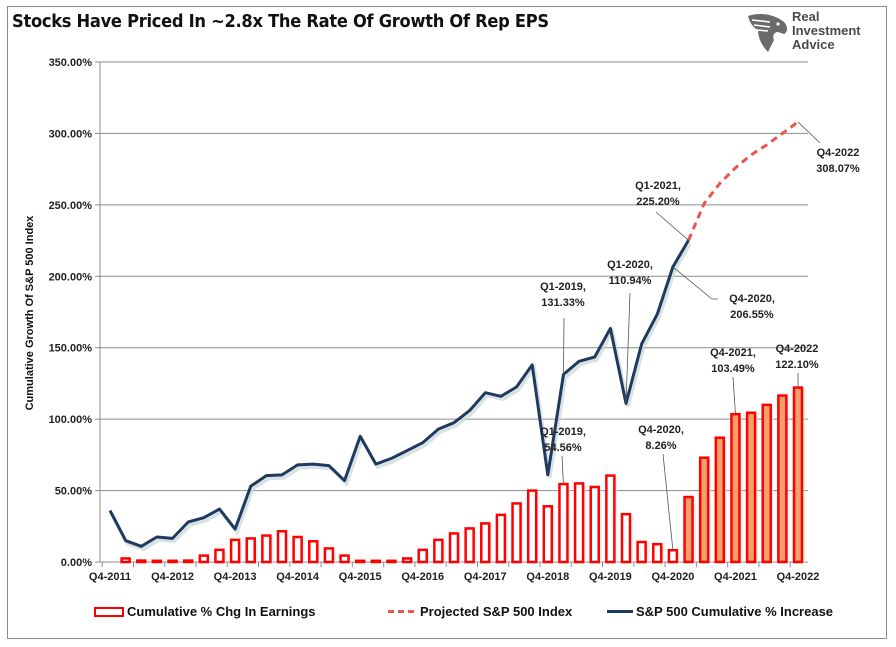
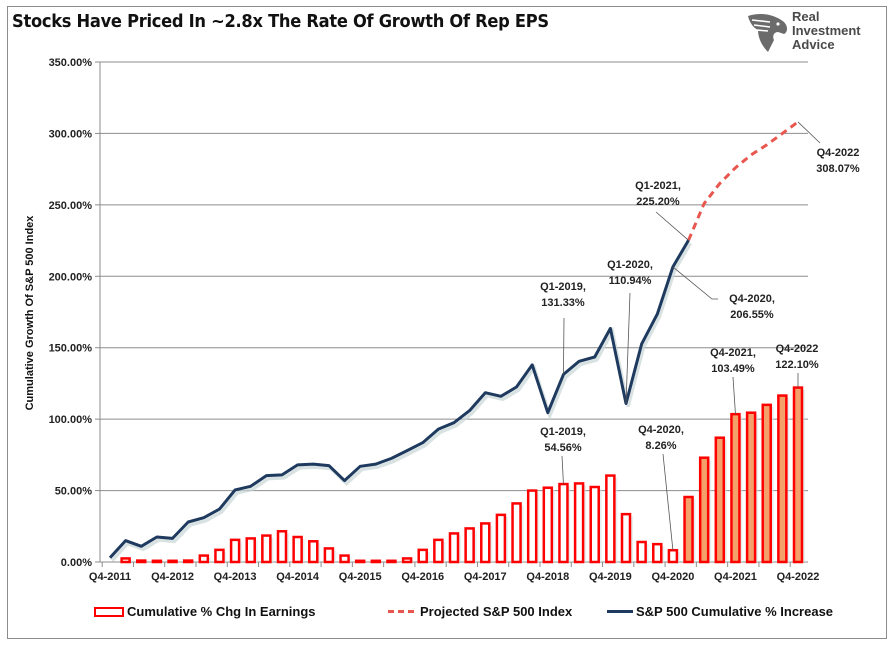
S&P 500 Cumulative % Increase/Q4-2011: 36% -> 3%
S&P 500 Cumulative % Increase/Q4-2013: 23% -> 50%
S&P 500 Cumulative % Increase/Q4-2015: 88% -> 67%
Cumulative % Chg In Earnings/Q4-2018: 39% -> 52%
S&P 500 Cumulative % Increase/Q4-2018: 61% -> 104%
